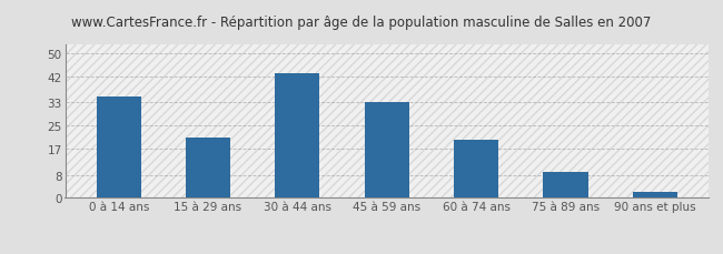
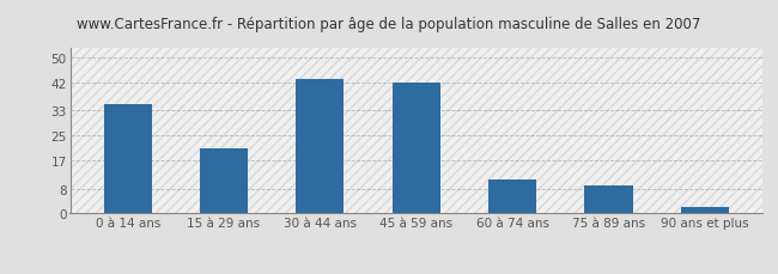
45 à 59 ans: 33 -> 42
60 à 74 ans: 20 -> 11
